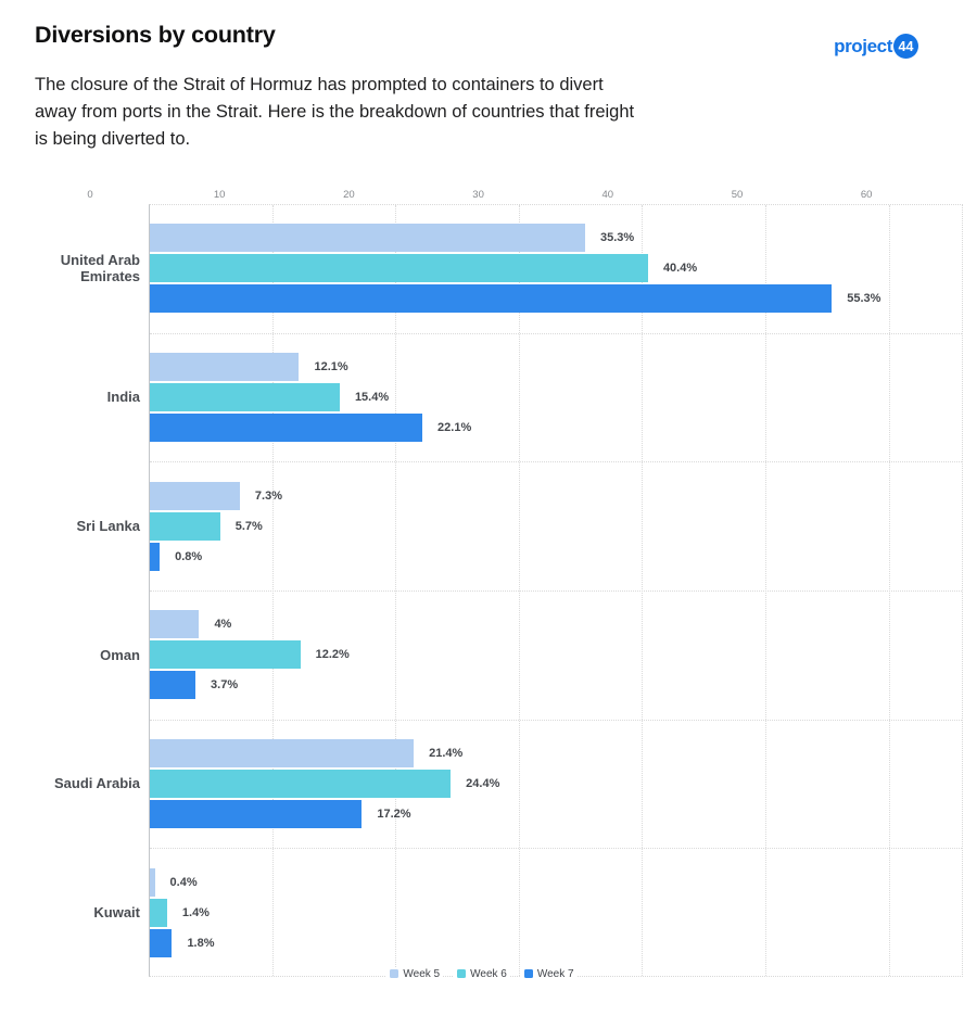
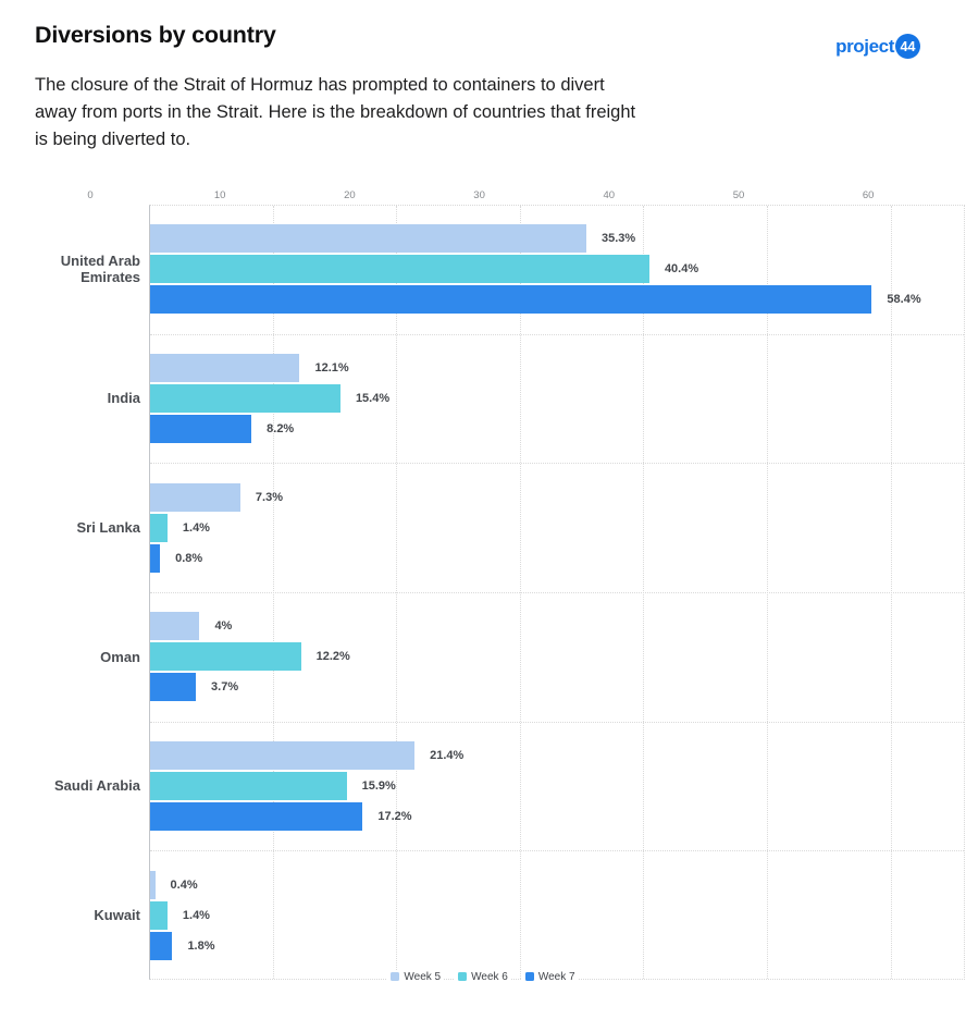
Week 7/United Arab Emirates: 55.3% -> 58.4%
Week 7/India: 22.1% -> 8.2%
Week 6/Sri Lanka: 5.7% -> 1.4%
Week 6/Saudi Arabia: 24.4% -> 15.9%
